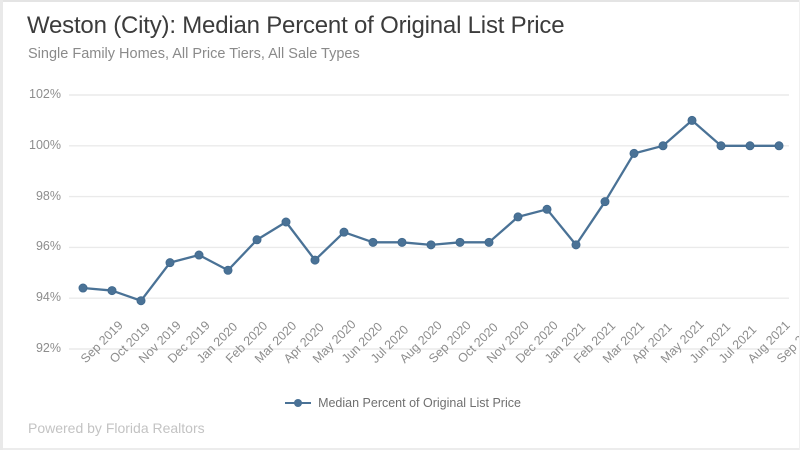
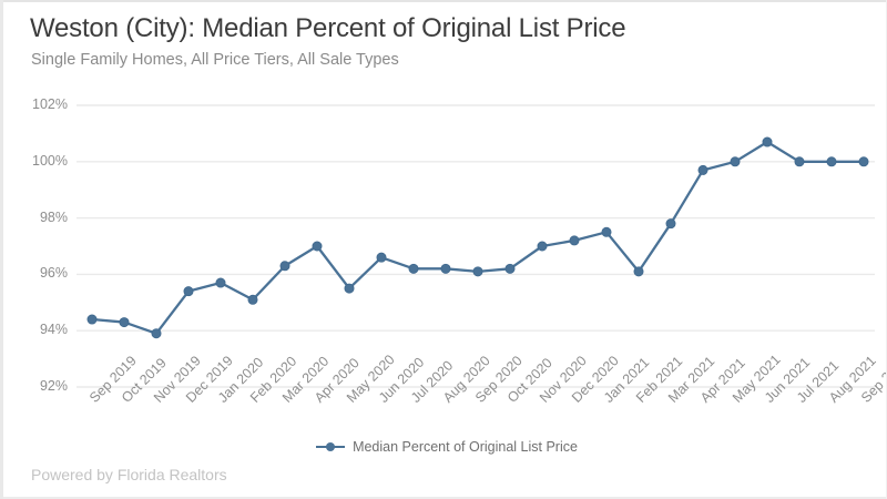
Nov 2020: 96.2% -> 97.0%
Jun 2021: 101.0% -> 100.7%
